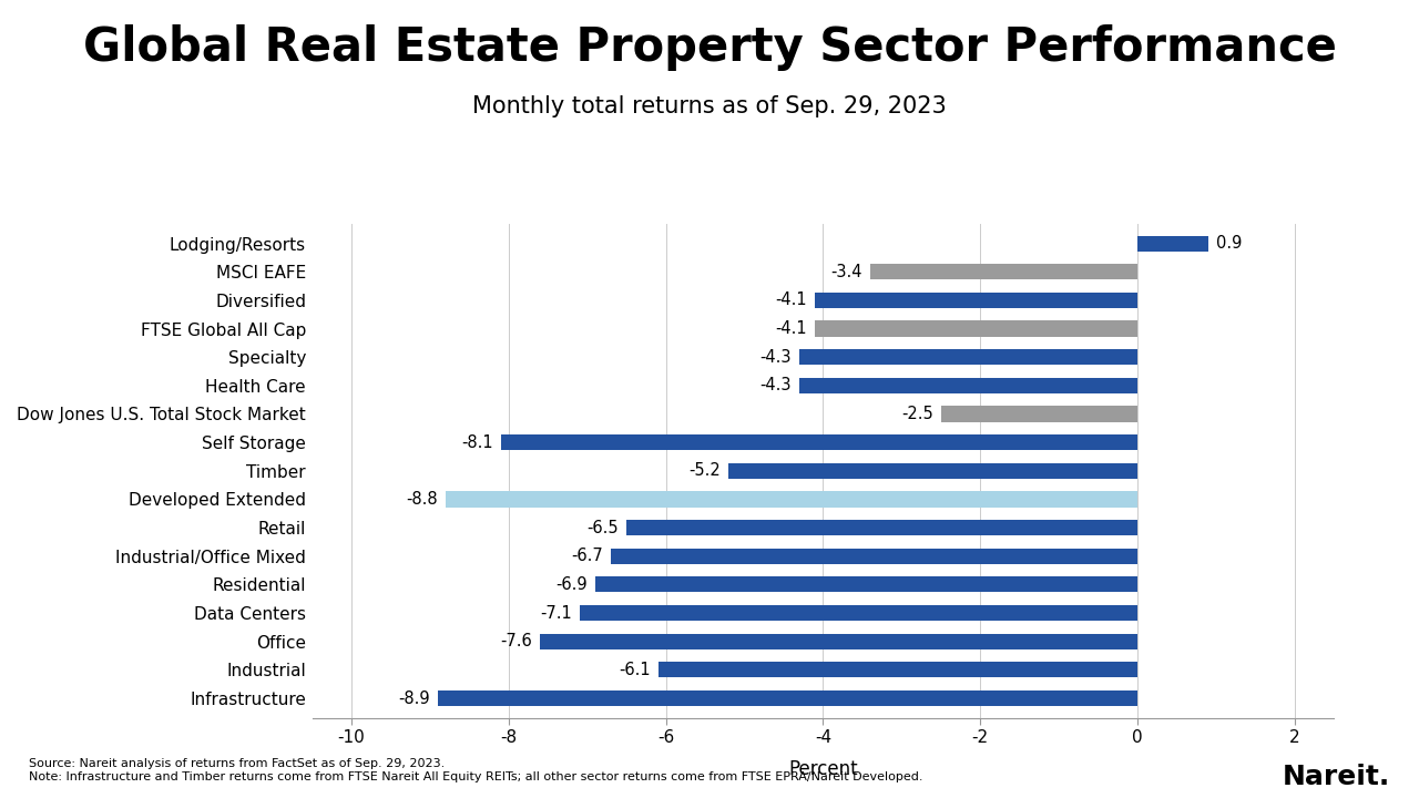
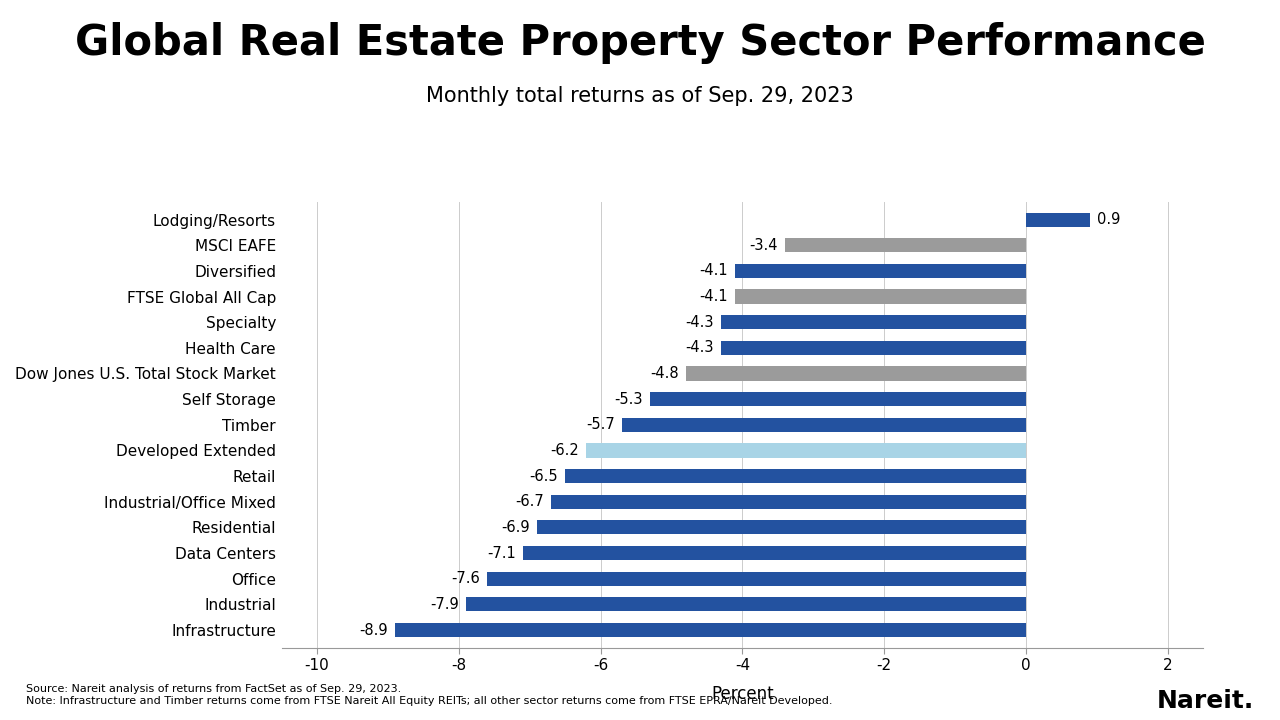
Dow Jones U.S. Total Stock Market: -2.5 -> -4.8
Self Storage: -8.1 -> -5.3
Timber: -5.2 -> -5.7
Developed Extended: -8.8 -> -6.2
Industrial: -6.1 -> -7.9
